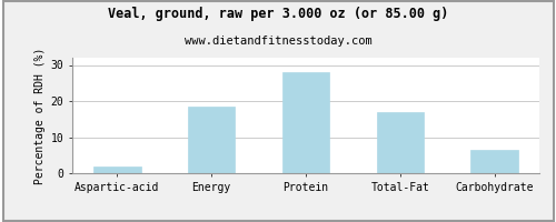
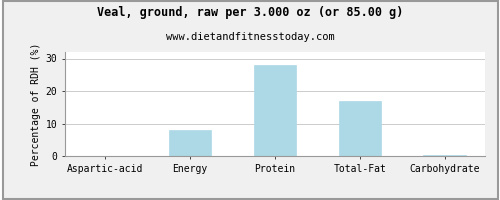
Aspartic-acid: 2.0 -> 0.1
Energy: 18.5 -> 8.0
Carbohydrate: 6.5 -> 0.4
